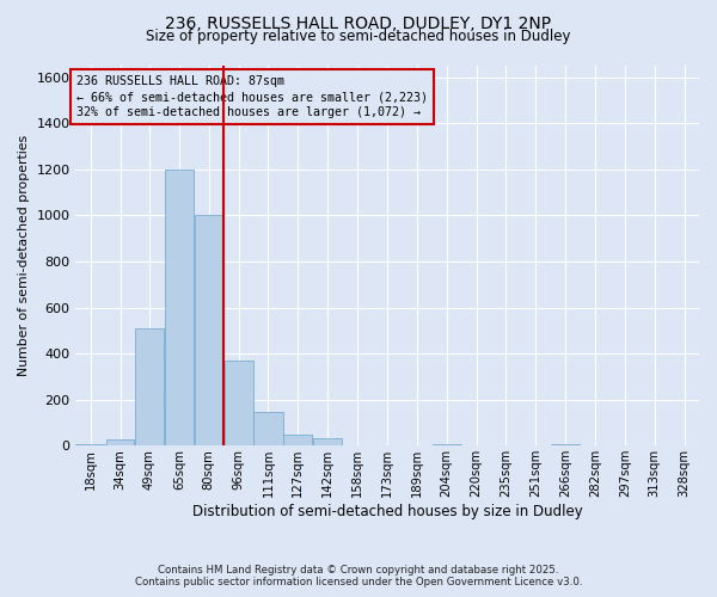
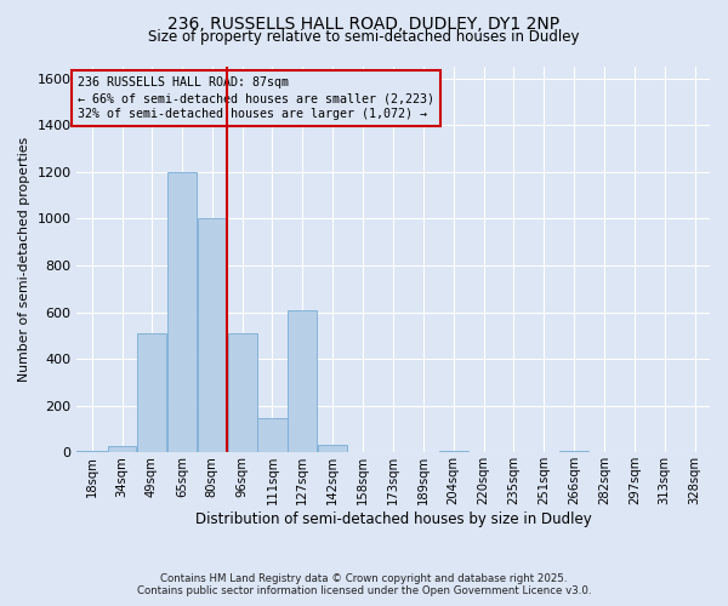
96sqm: 370 -> 510
127sqm: 50 -> 610
